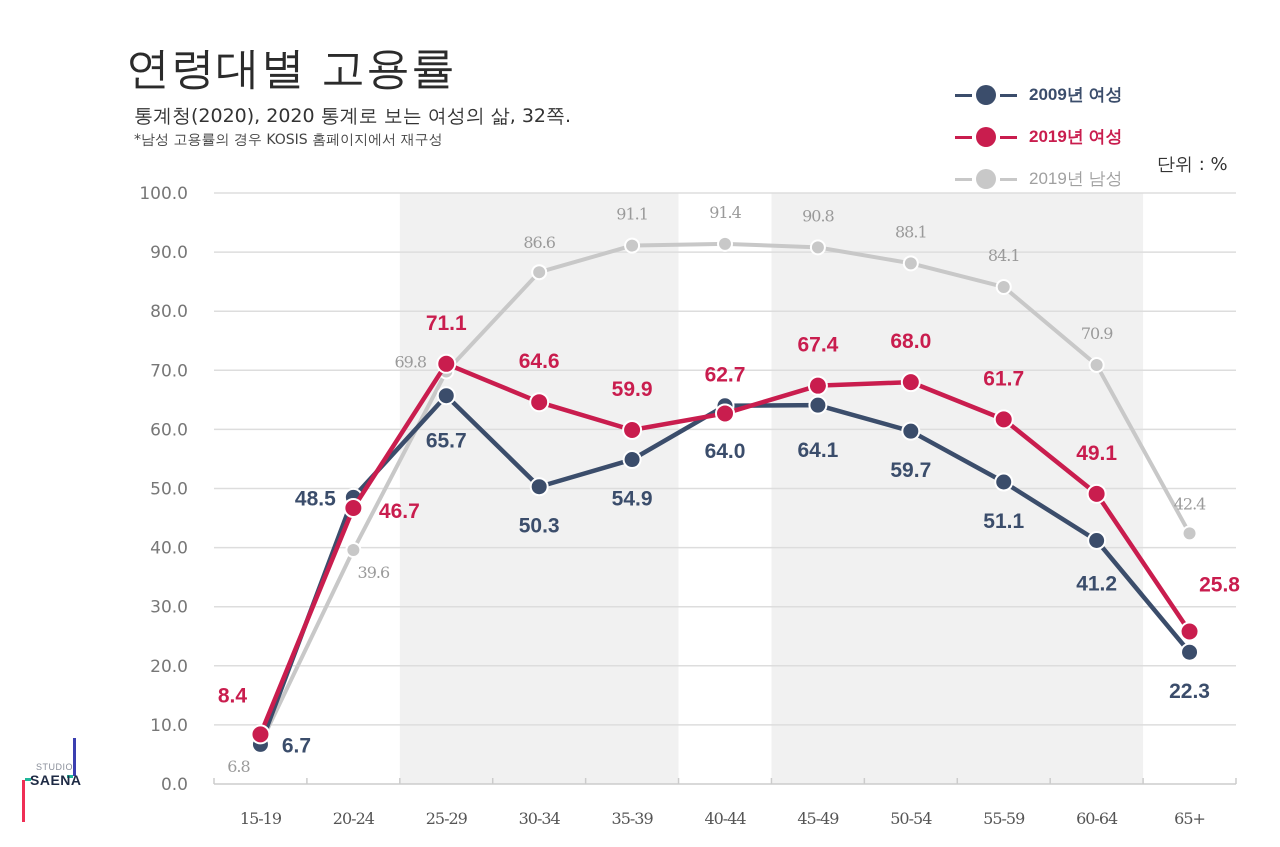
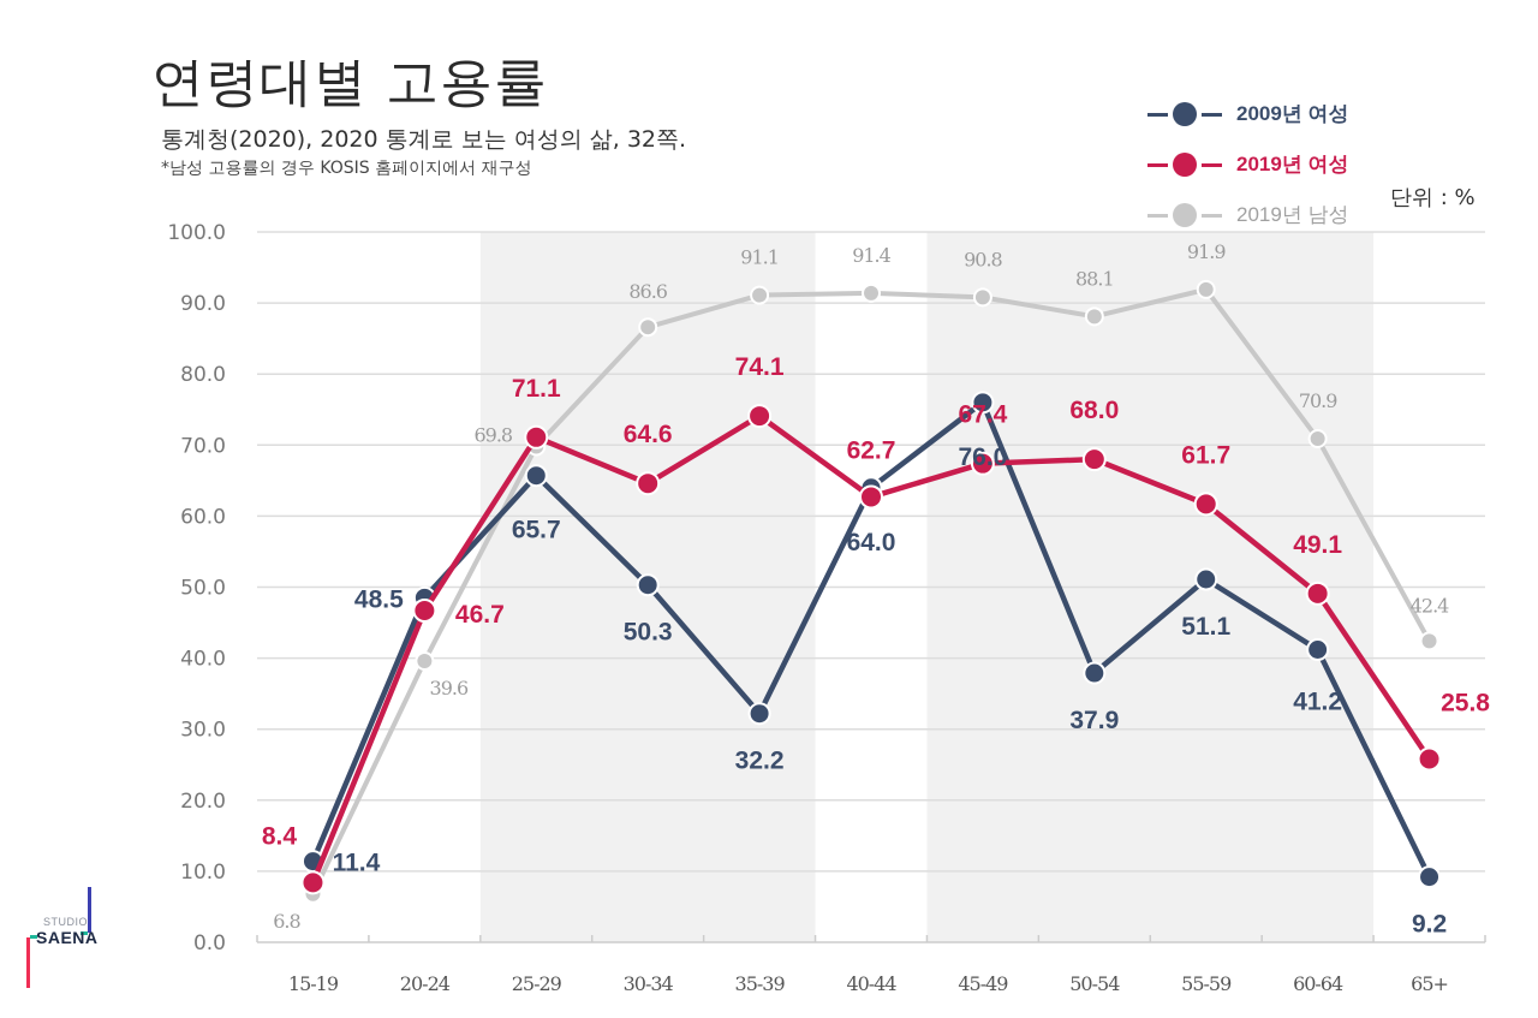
2009년 여성/15-19: 6.7 -> 11.4
2009년 여성/35-39: 54.9 -> 32.2
2019년 여성/35-39: 59.9 -> 74.1
2009년 여성/45-49: 64.1 -> 76.0
2009년 여성/50-54: 59.7 -> 37.9
2019년 남성/55-59: 84.1 -> 91.9
2009년 여성/65+: 22.3 -> 9.2
